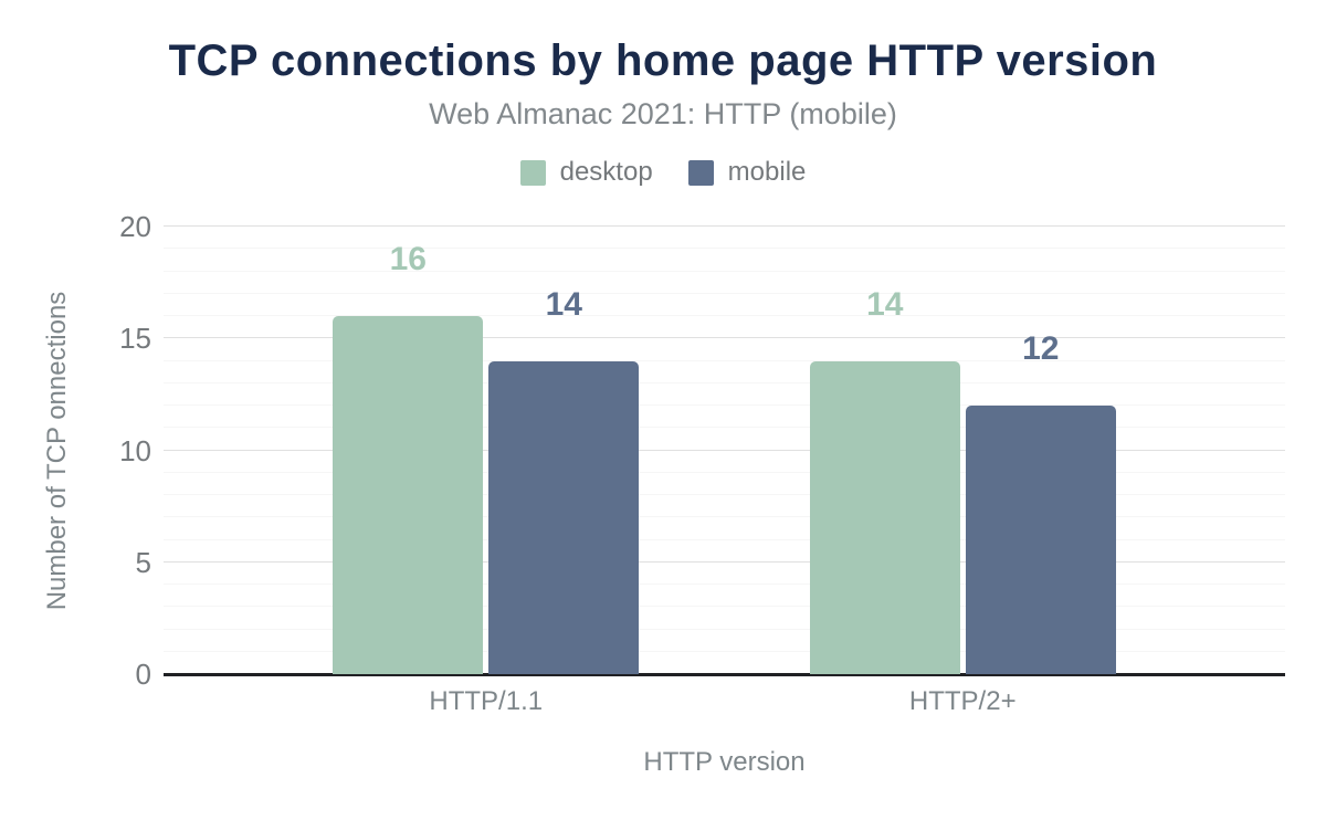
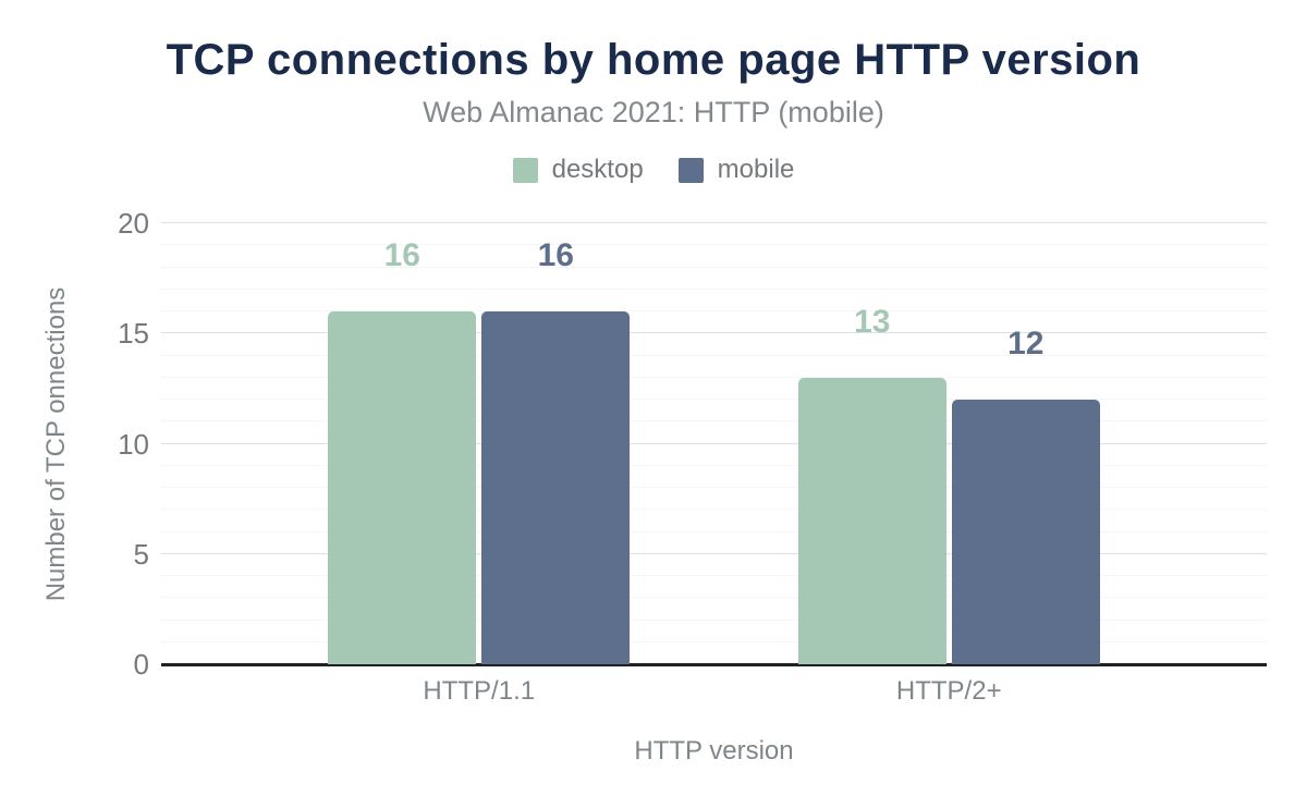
mobile/HTTP/1.1: 14 -> 16
desktop/HTTP/2+: 14 -> 13
